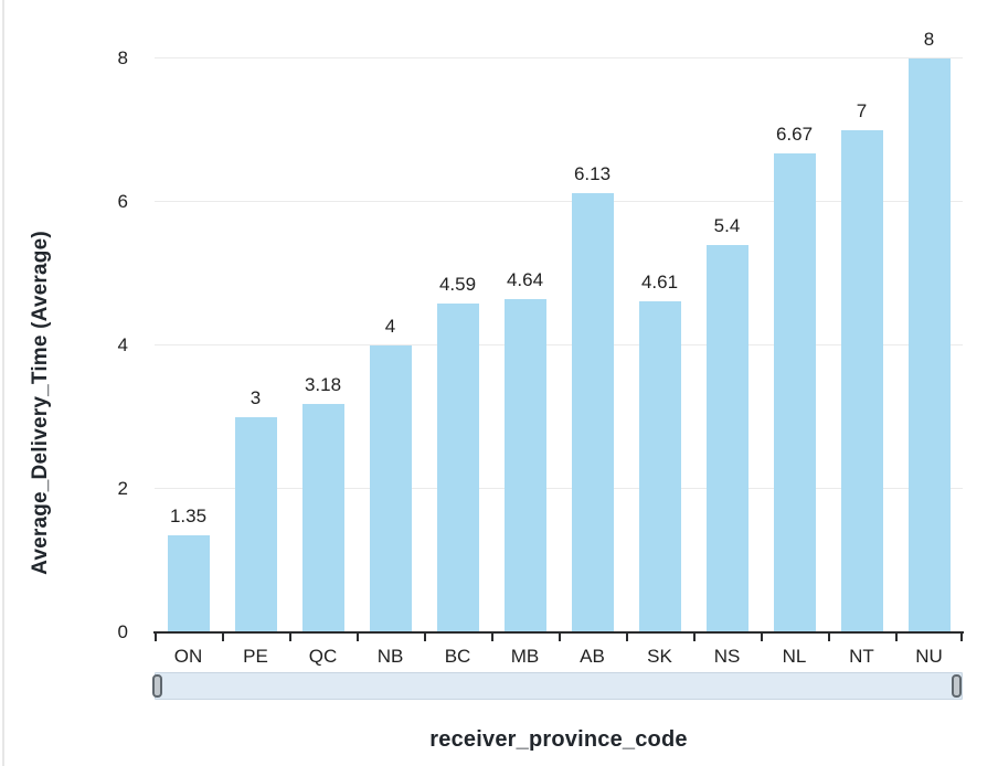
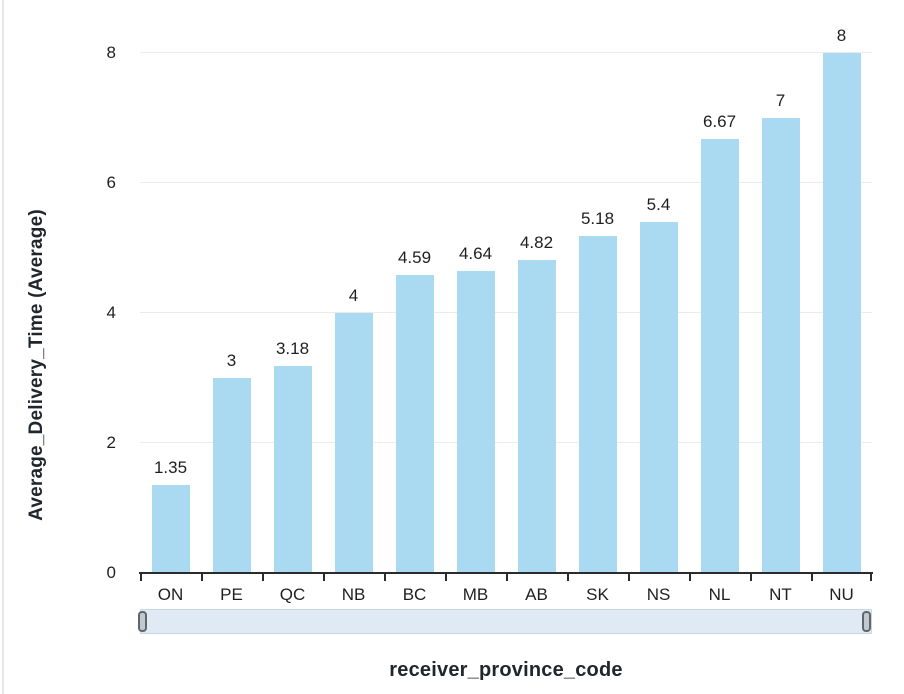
AB: 6.13 -> 4.82
SK: 4.61 -> 5.18
